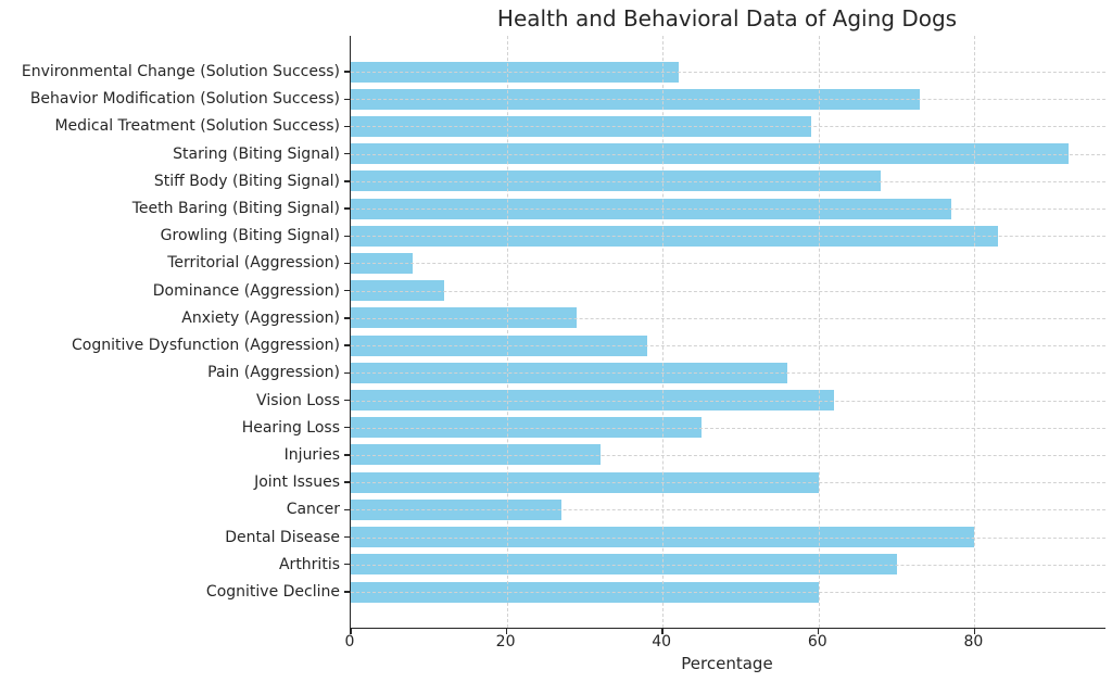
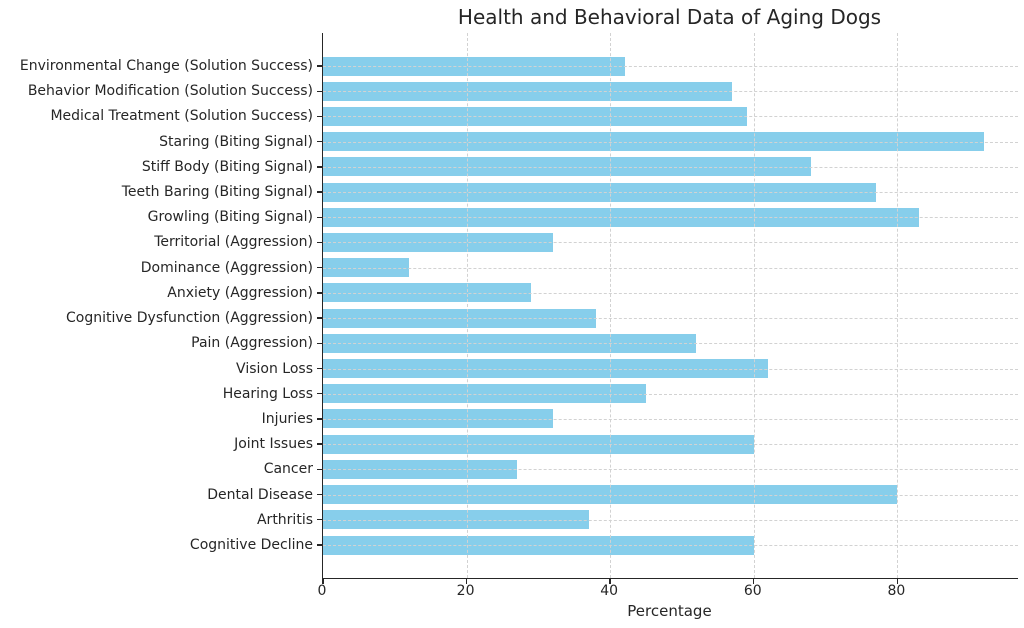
Behavior Modification (Solution Success): 73 -> 57
Territorial (Aggression): 8 -> 32
Pain (Aggression): 56 -> 52
Arthritis: 70 -> 37
